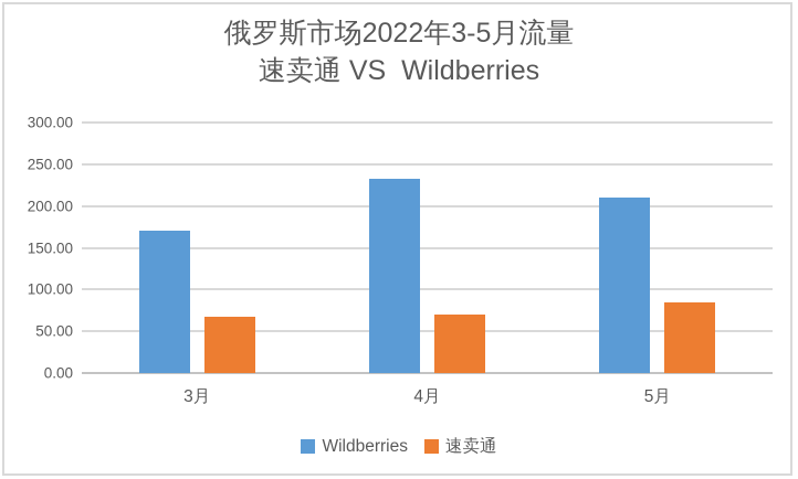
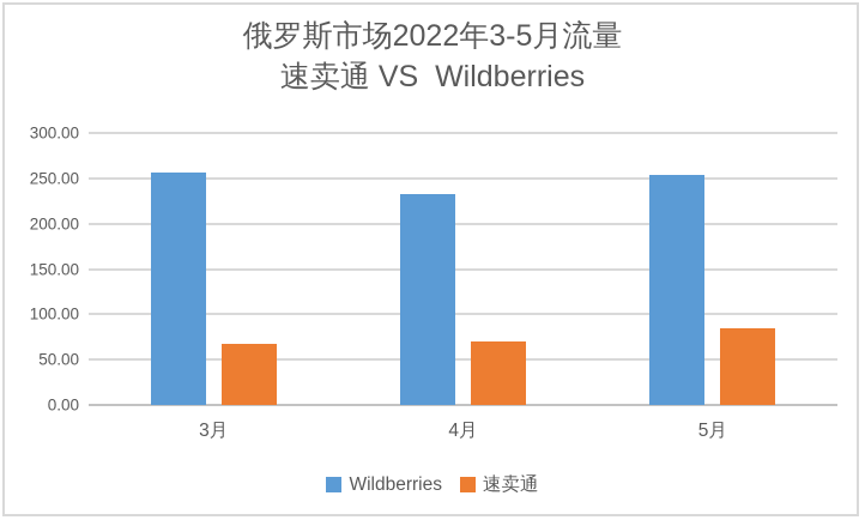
Wildberries/3月: 170 -> 260
Wildberries/5月: 210 -> 250
